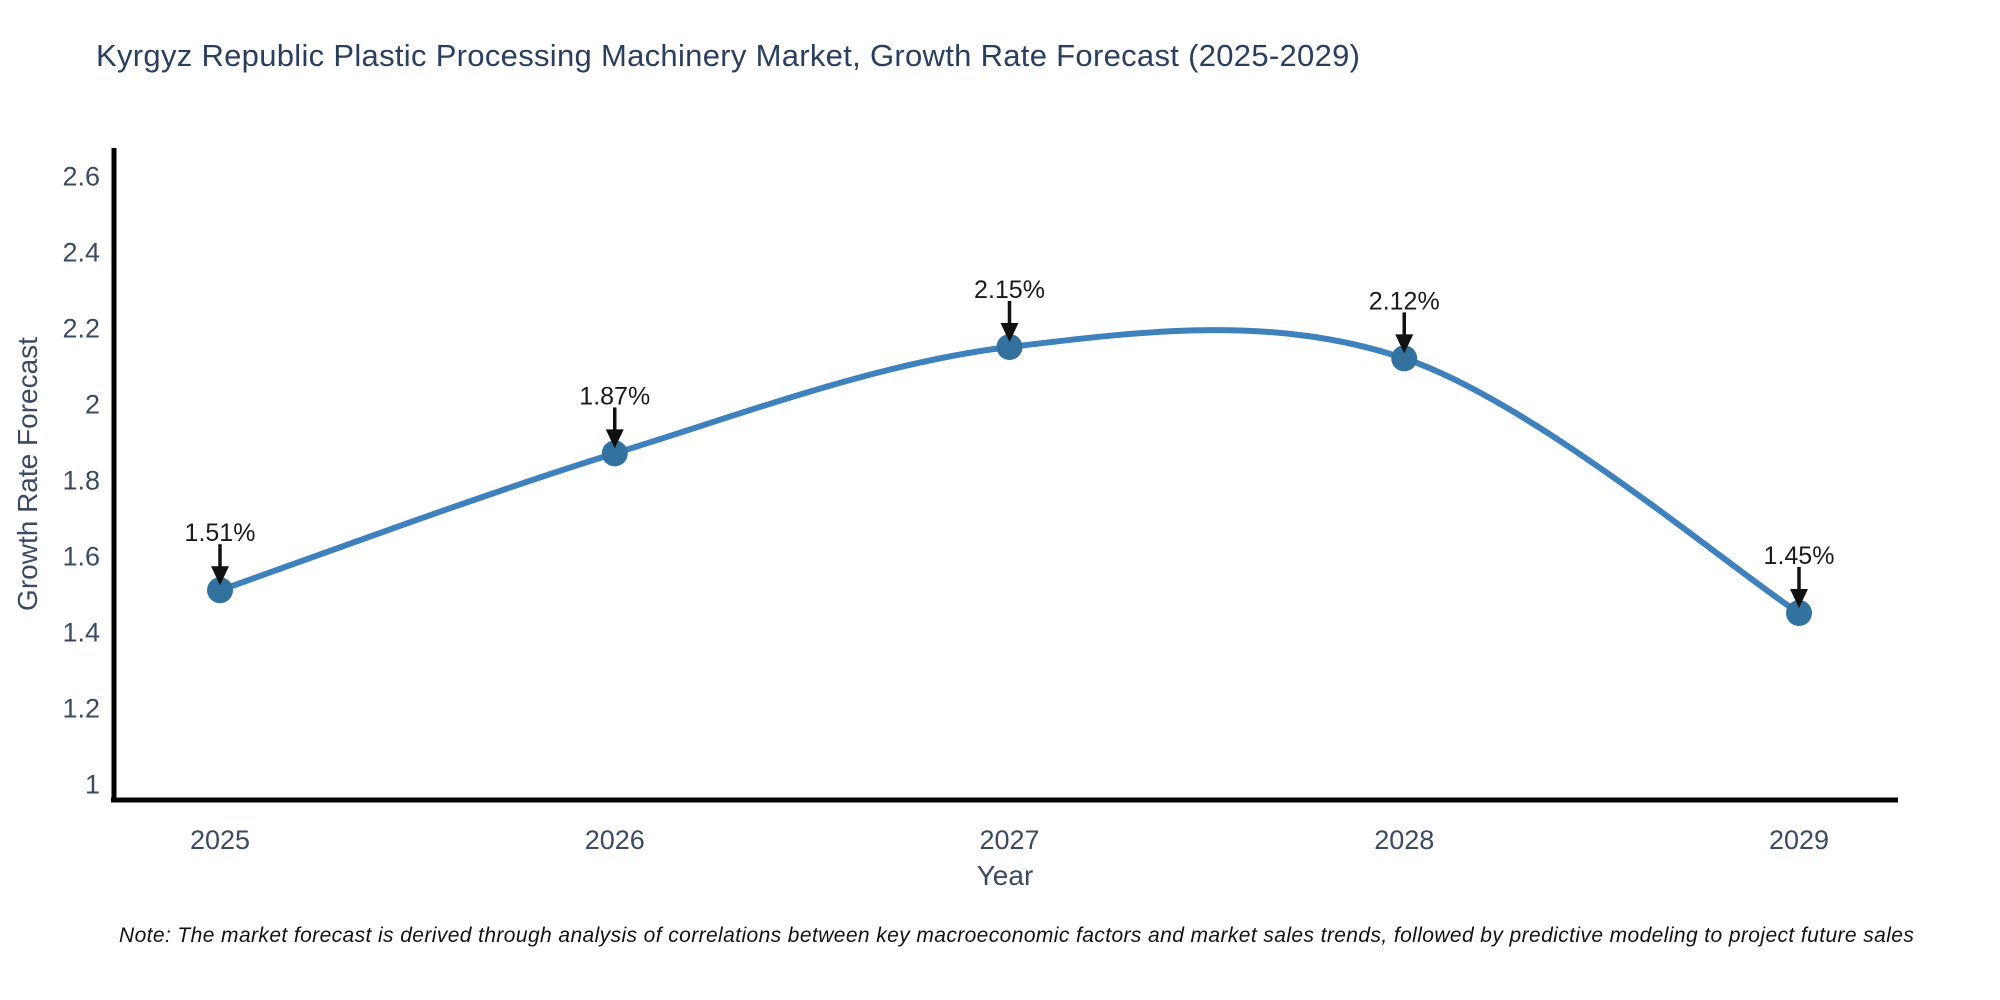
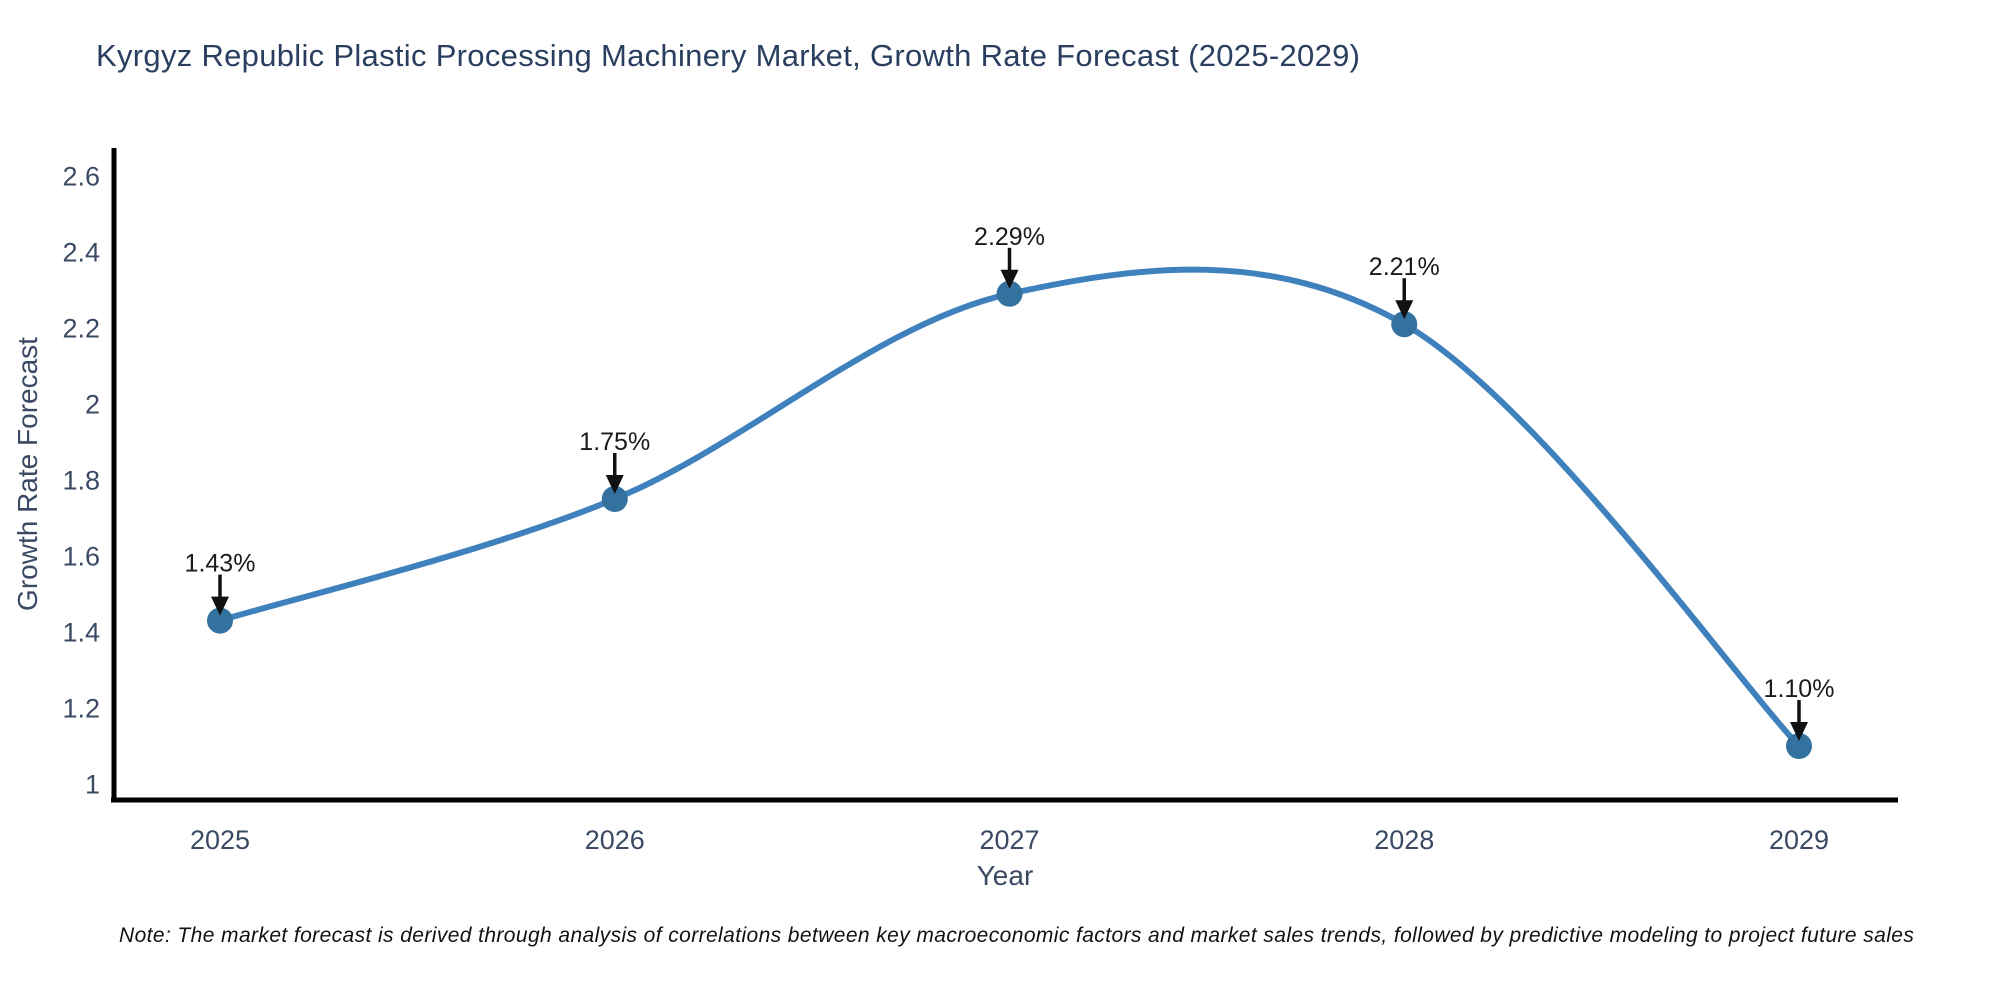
2025: 1.51% -> 1.43%
2026: 1.87% -> 1.75%
2027: 2.15% -> 2.29%
2028: 2.12% -> 2.21%
2029: 1.45% -> 1.10%
